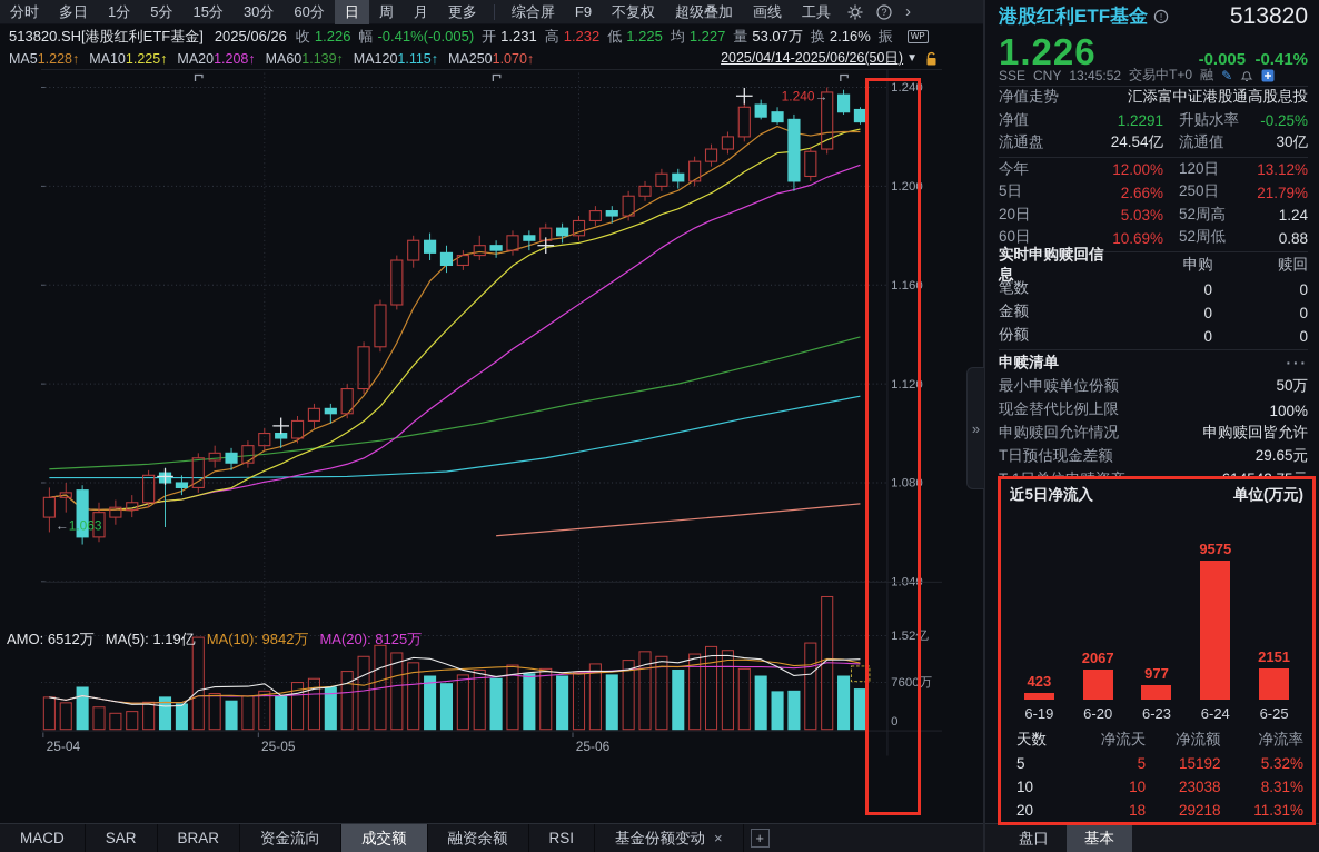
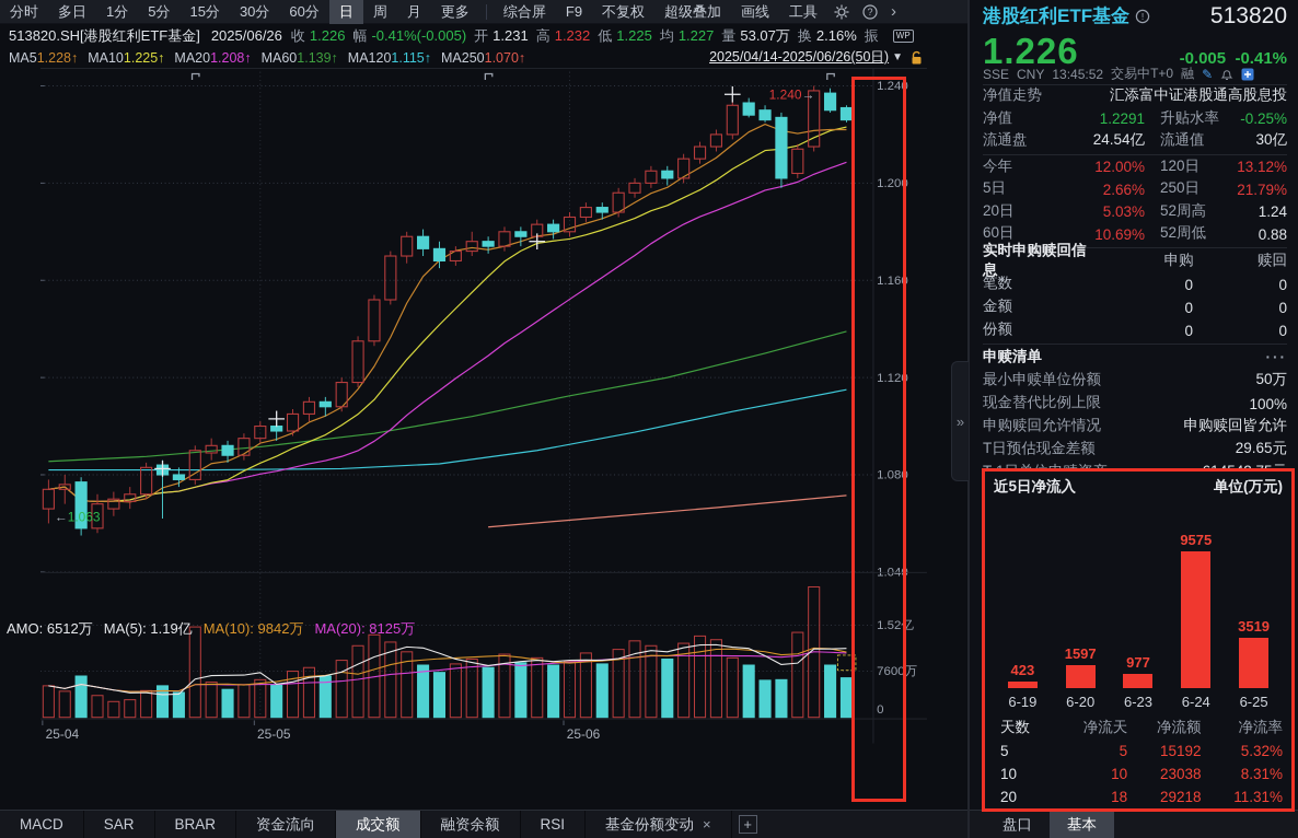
近5日净流入/6-20: 2067 -> 1597
近5日净流入/6-25: 2151 -> 3519
